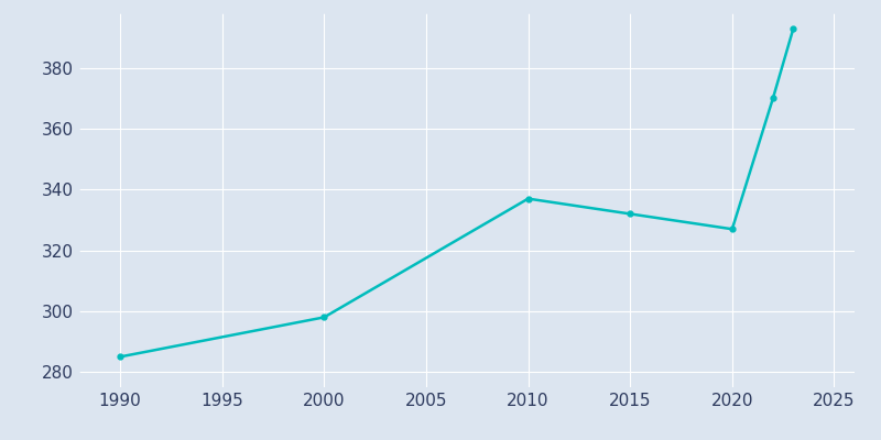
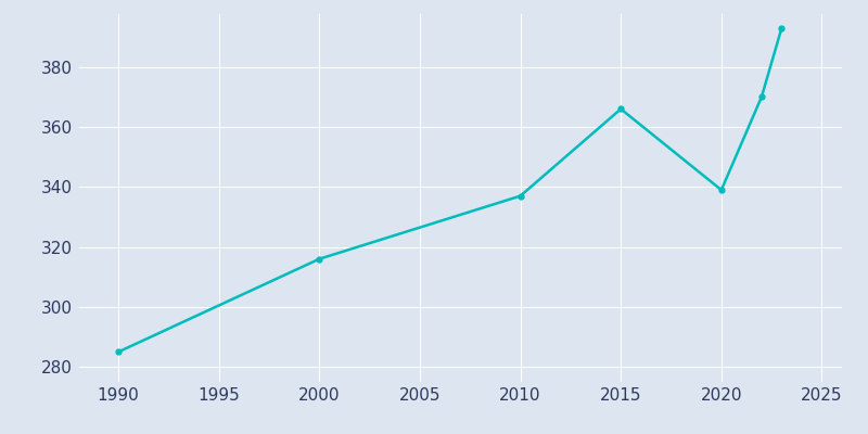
2000: 298 -> 316
2015: 332 -> 366
2020: 327 -> 339
